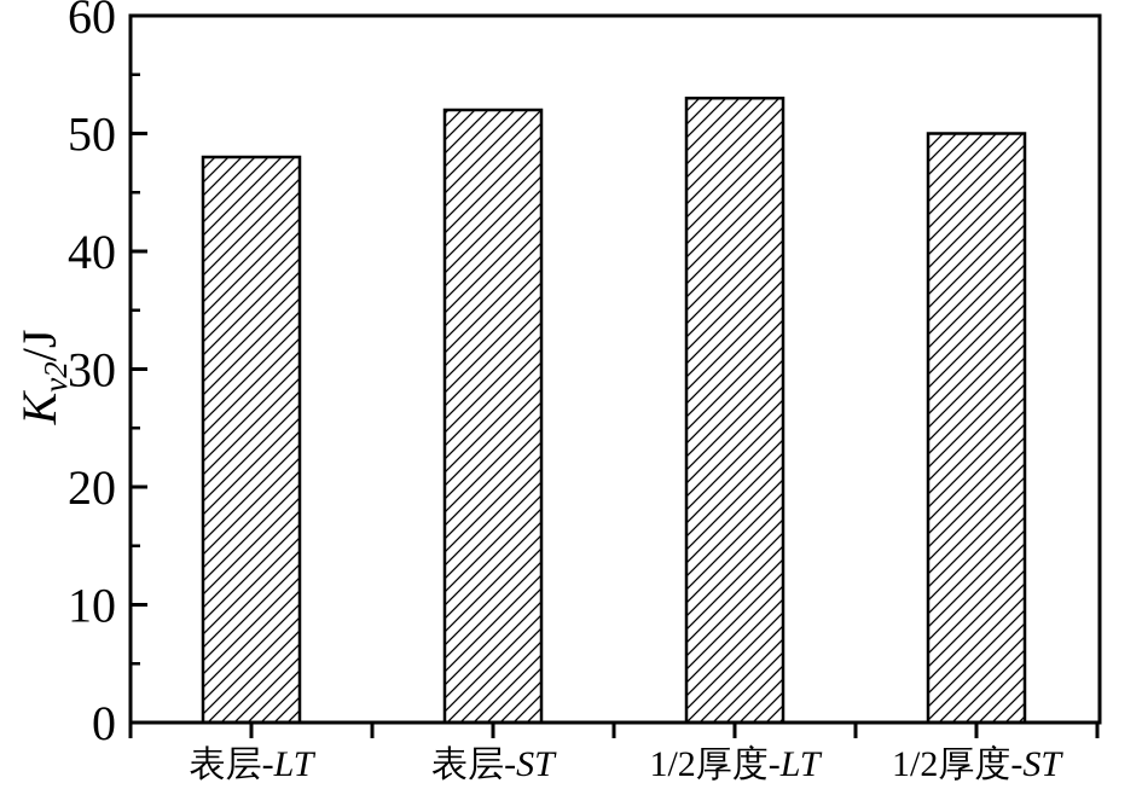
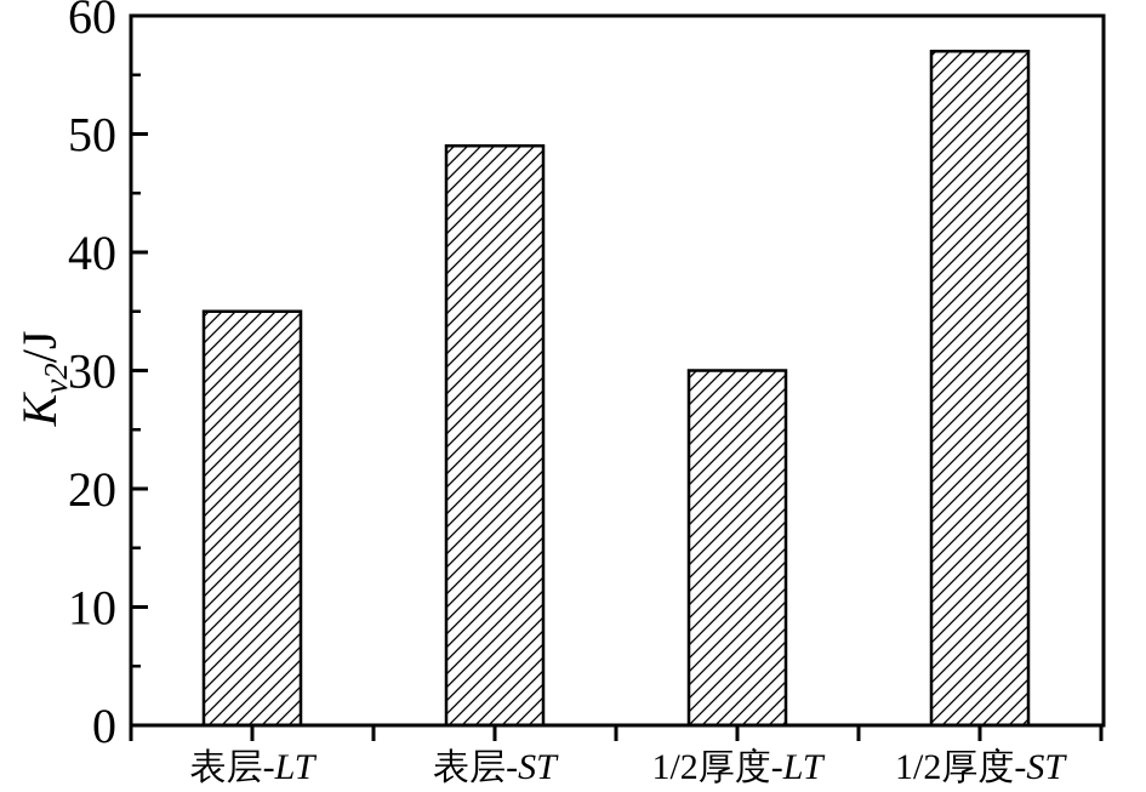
表层-LT: 48 -> 35
表层-ST: 52 -> 49
1/2厚度-LT: 53 -> 30
1/2厚度-ST: 50 -> 57
